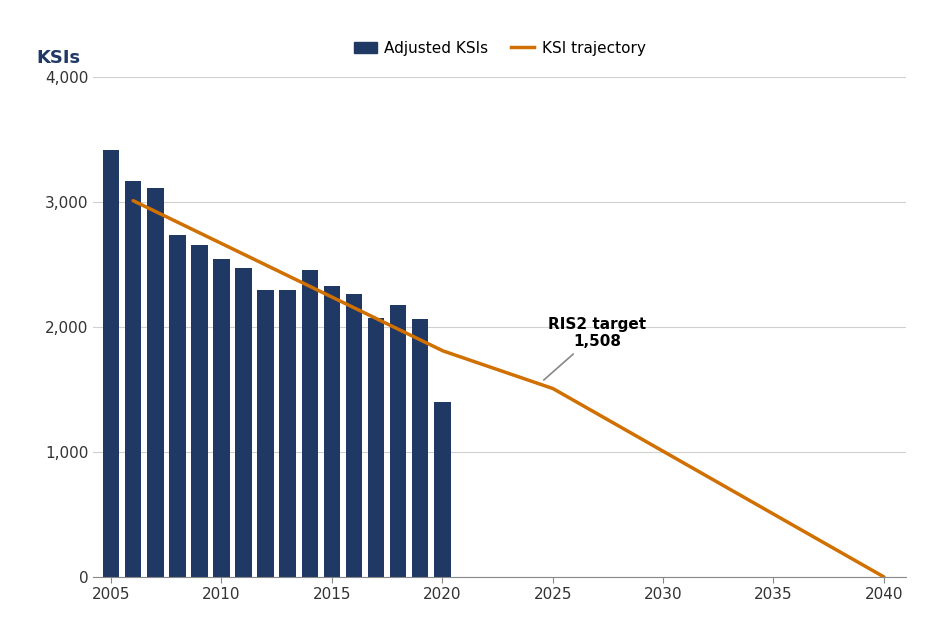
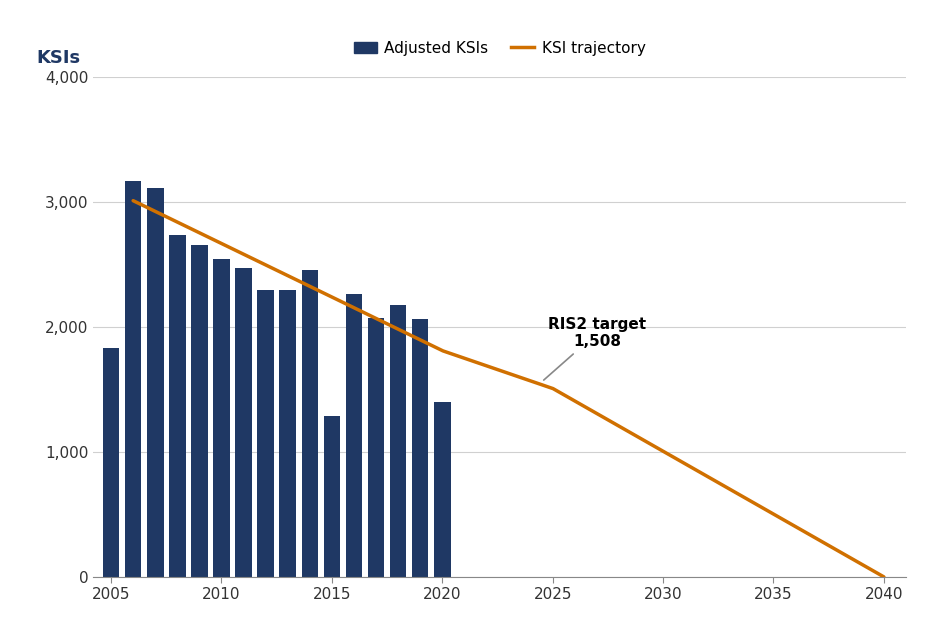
Adjusted KSIs/2005: 3,410 -> 1,830
Adjusted KSIs/2015: 2,330 -> 1,290
